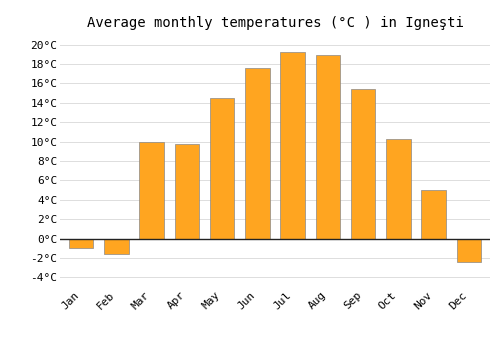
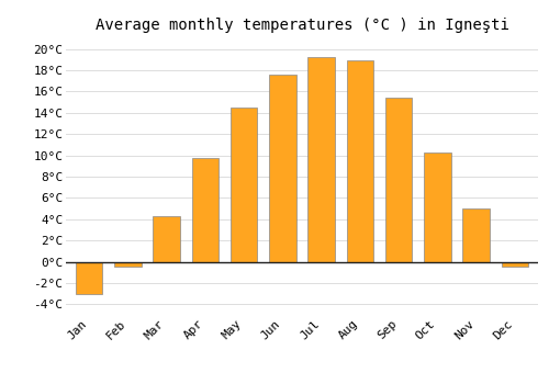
Jan: -1.0°C -> -3.0°C
Feb: -1.6°C -> -0.5°C
Mar: 10.0°C -> 4.3°C
Dec: -2.4°C -> -0.5°C
